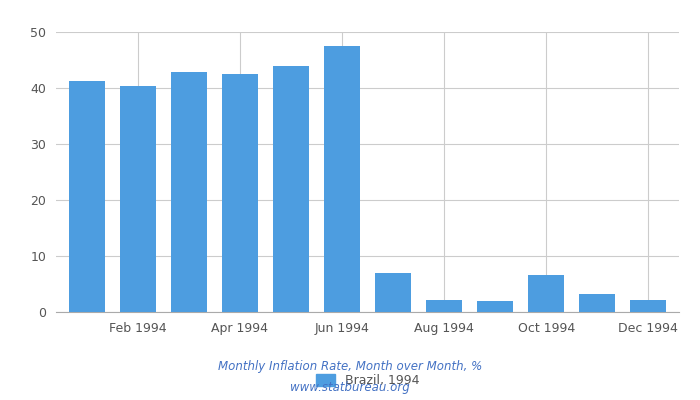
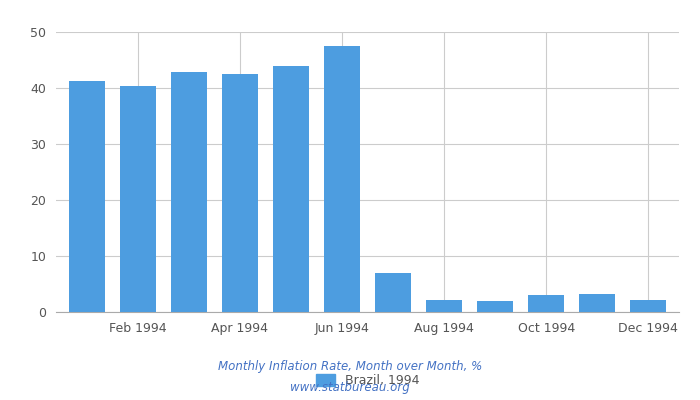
Oct 1994: 6.6 -> 3.0
